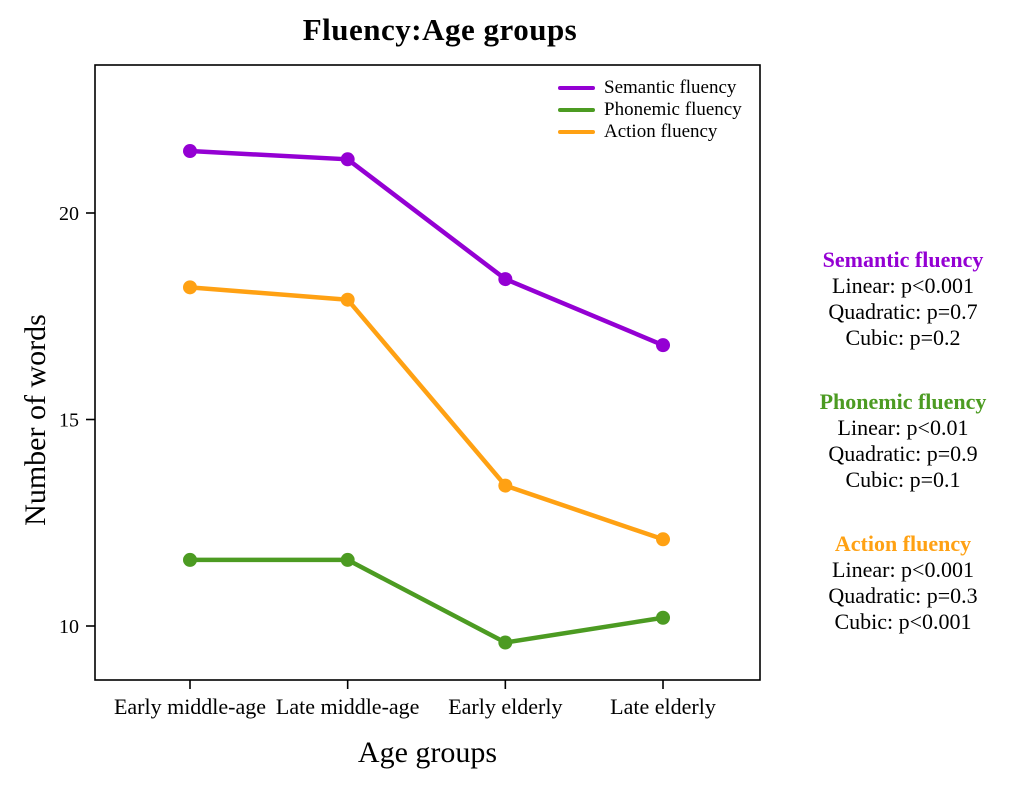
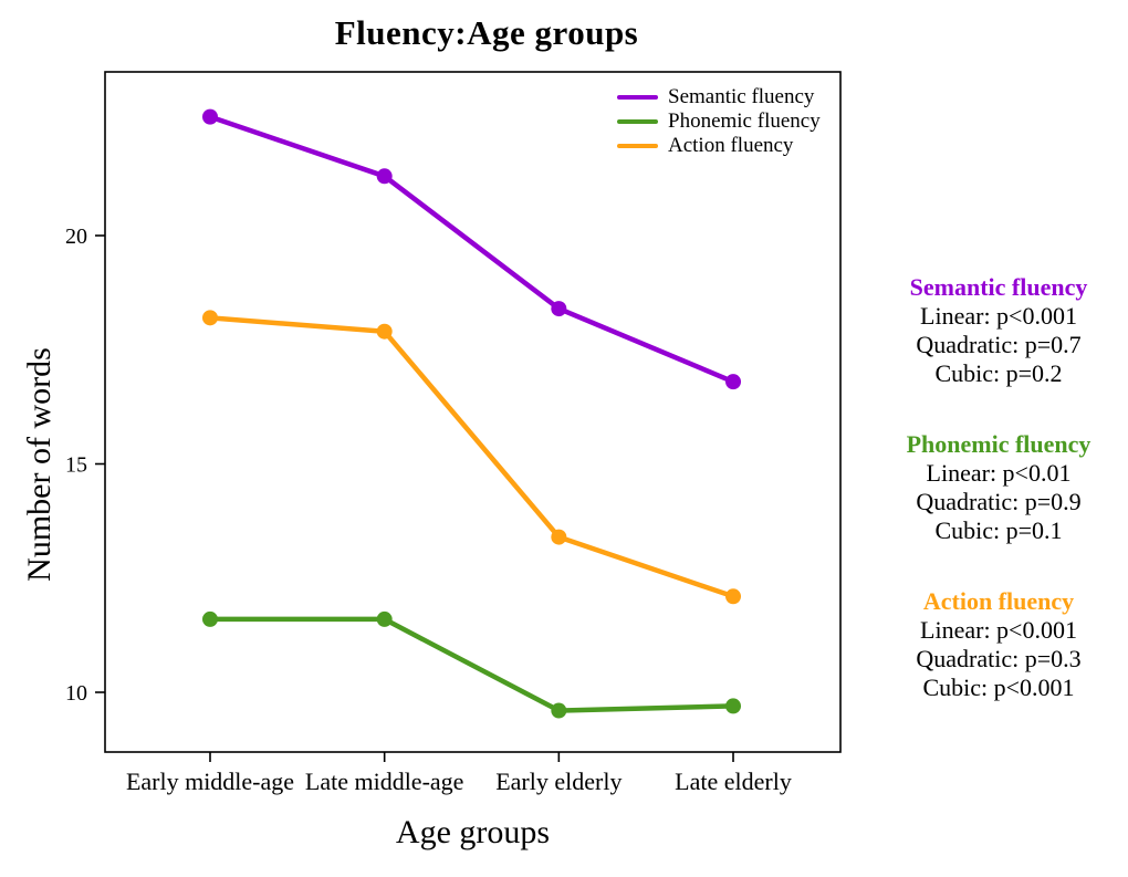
Semantic fluency/Early middle-age: 21.5 -> 22.6
Phonemic fluency/Late elderly: 10.2 -> 9.7
